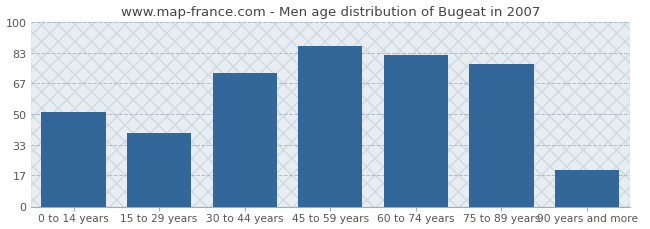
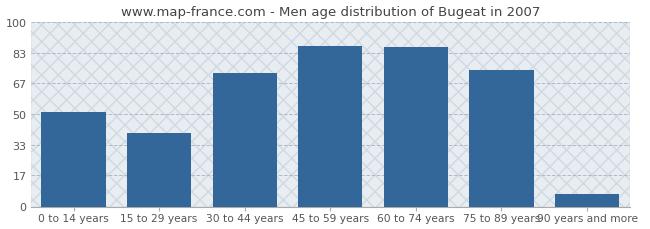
60 to 74 years: 82 -> 86
75 to 89 years: 77 -> 74
90 years and more: 20 -> 7
